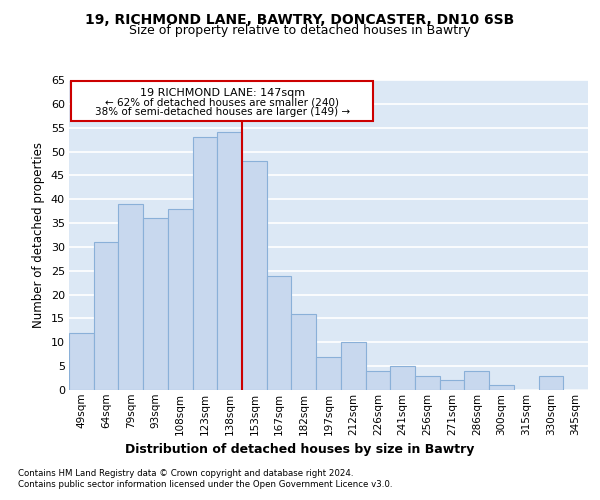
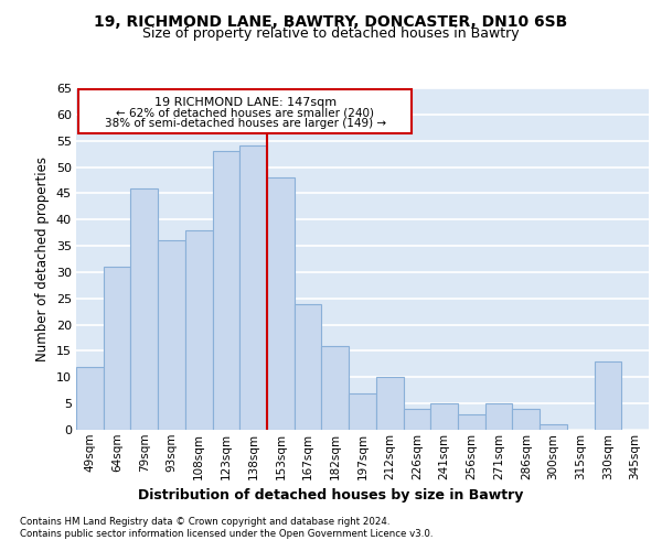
79sqm: 39 -> 46
271sqm: 2 -> 5
330sqm: 3 -> 13
